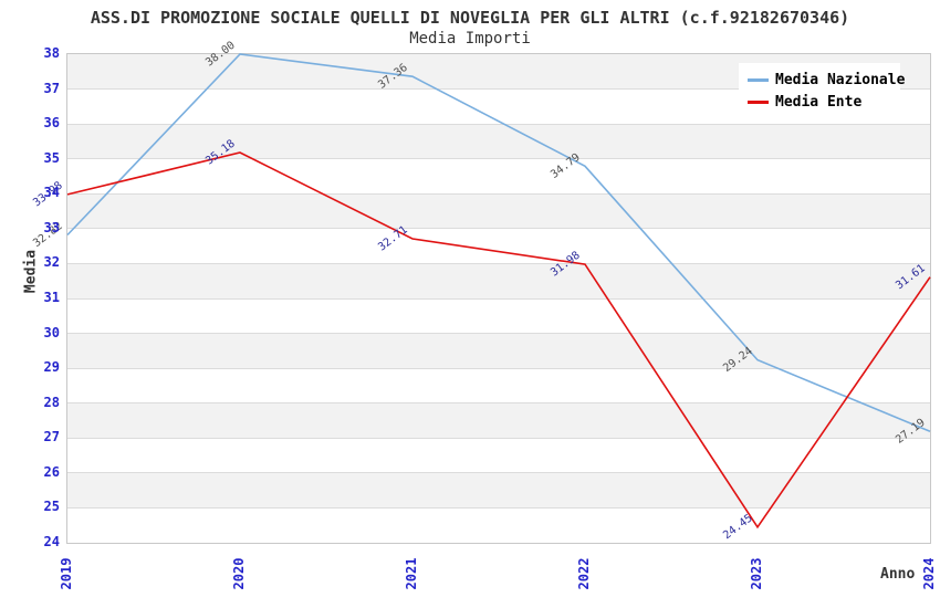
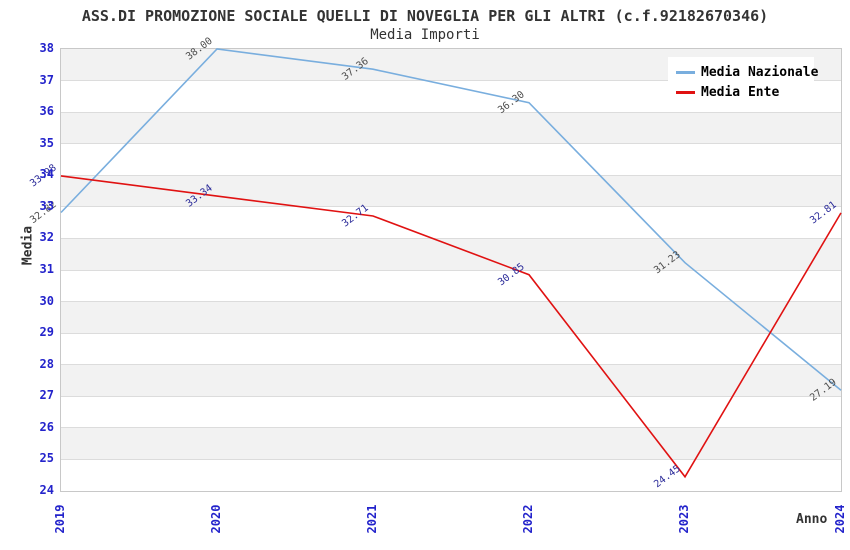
Media Ente/2020: 35.18 -> 33.34
Media Nazionale/2022: 34.79 -> 36.30
Media Ente/2022: 31.98 -> 30.85
Media Nazionale/2023: 29.24 -> 31.23
Media Ente/2024: 31.61 -> 32.81
